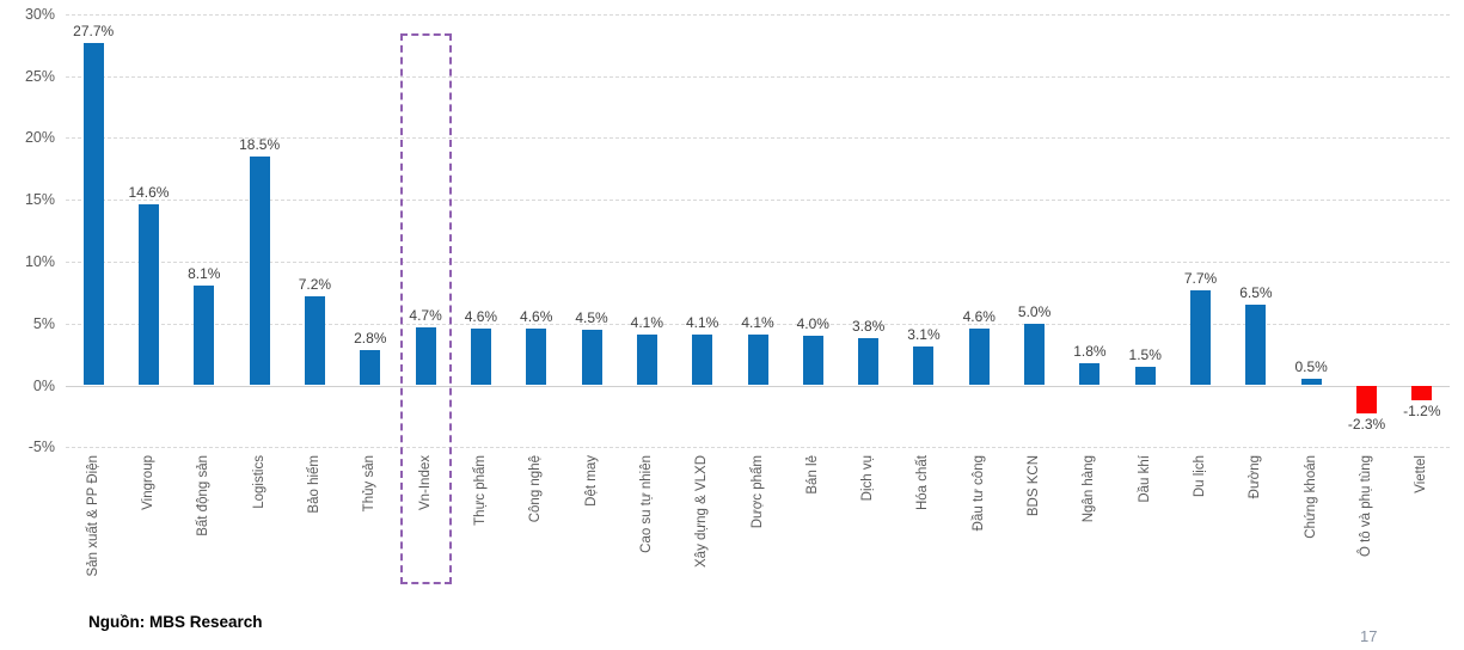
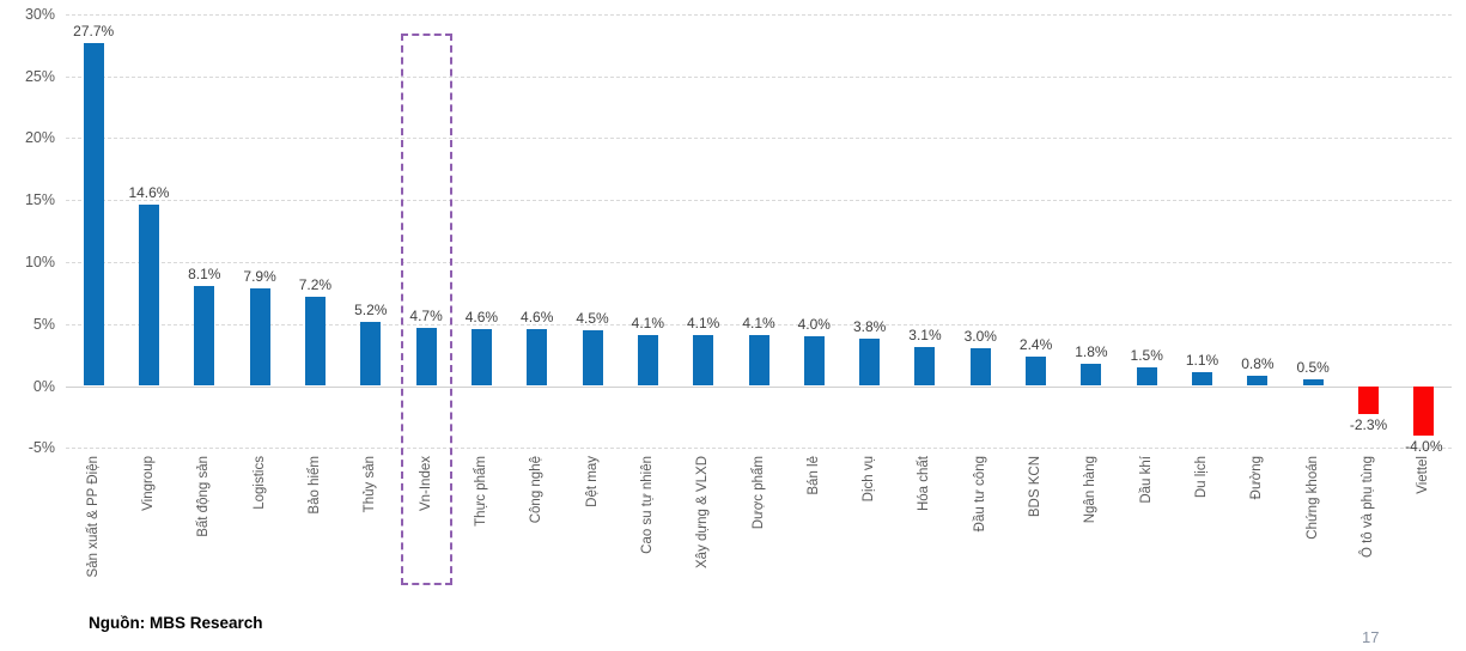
Logistics: 18.5% -> 7.9%
Thủy sản: 2.8% -> 5.2%
Đầu tư công: 4.6% -> 3.0%
BDS KCN: 5.0% -> 2.4%
Du lịch: 7.7% -> 1.1%
Đường: 6.5% -> 0.8%
Viettel: -1.2% -> -4.0%
